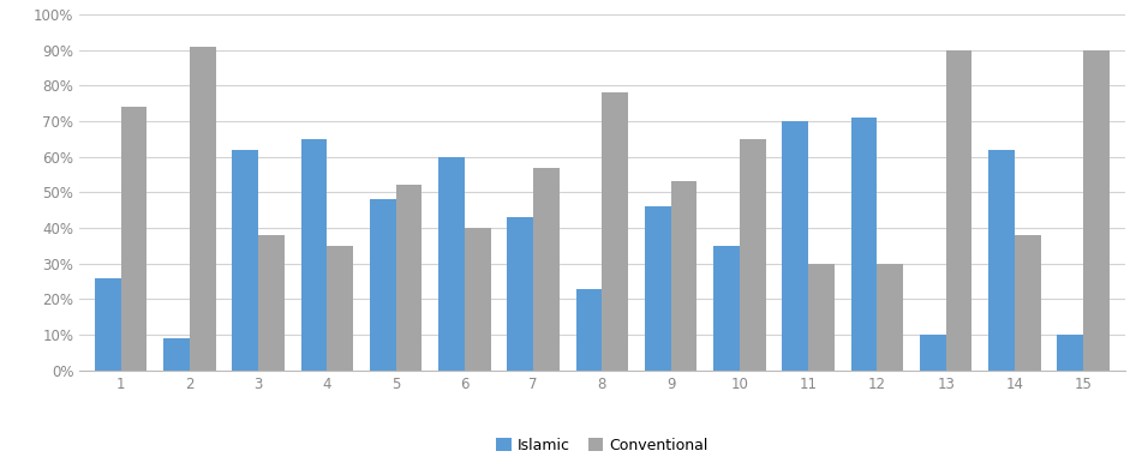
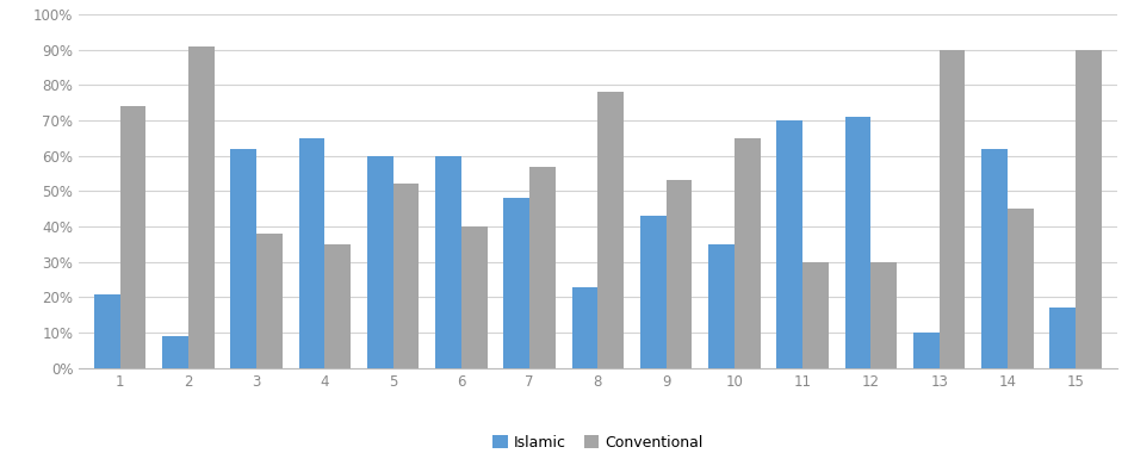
Islamic/1: 26% -> 21%
Islamic/5: 48% -> 60%
Islamic/7: 43% -> 48%
Islamic/9: 46% -> 43%
Conventional/14: 38% -> 45%
Islamic/15: 10% -> 17%
